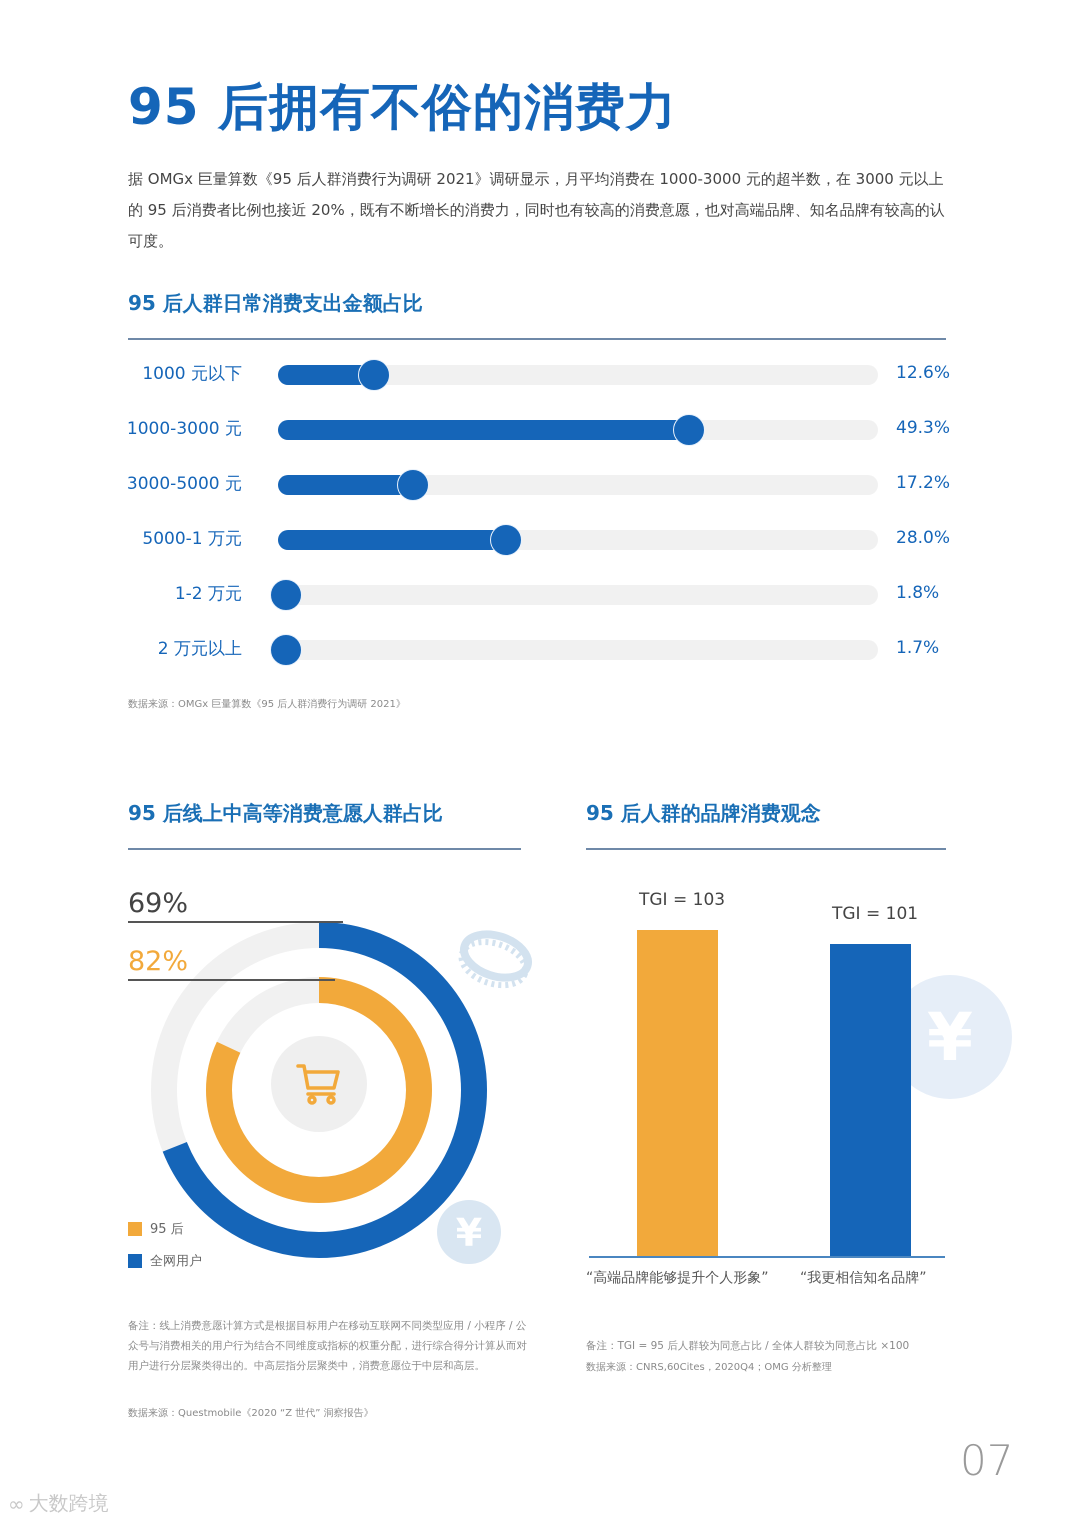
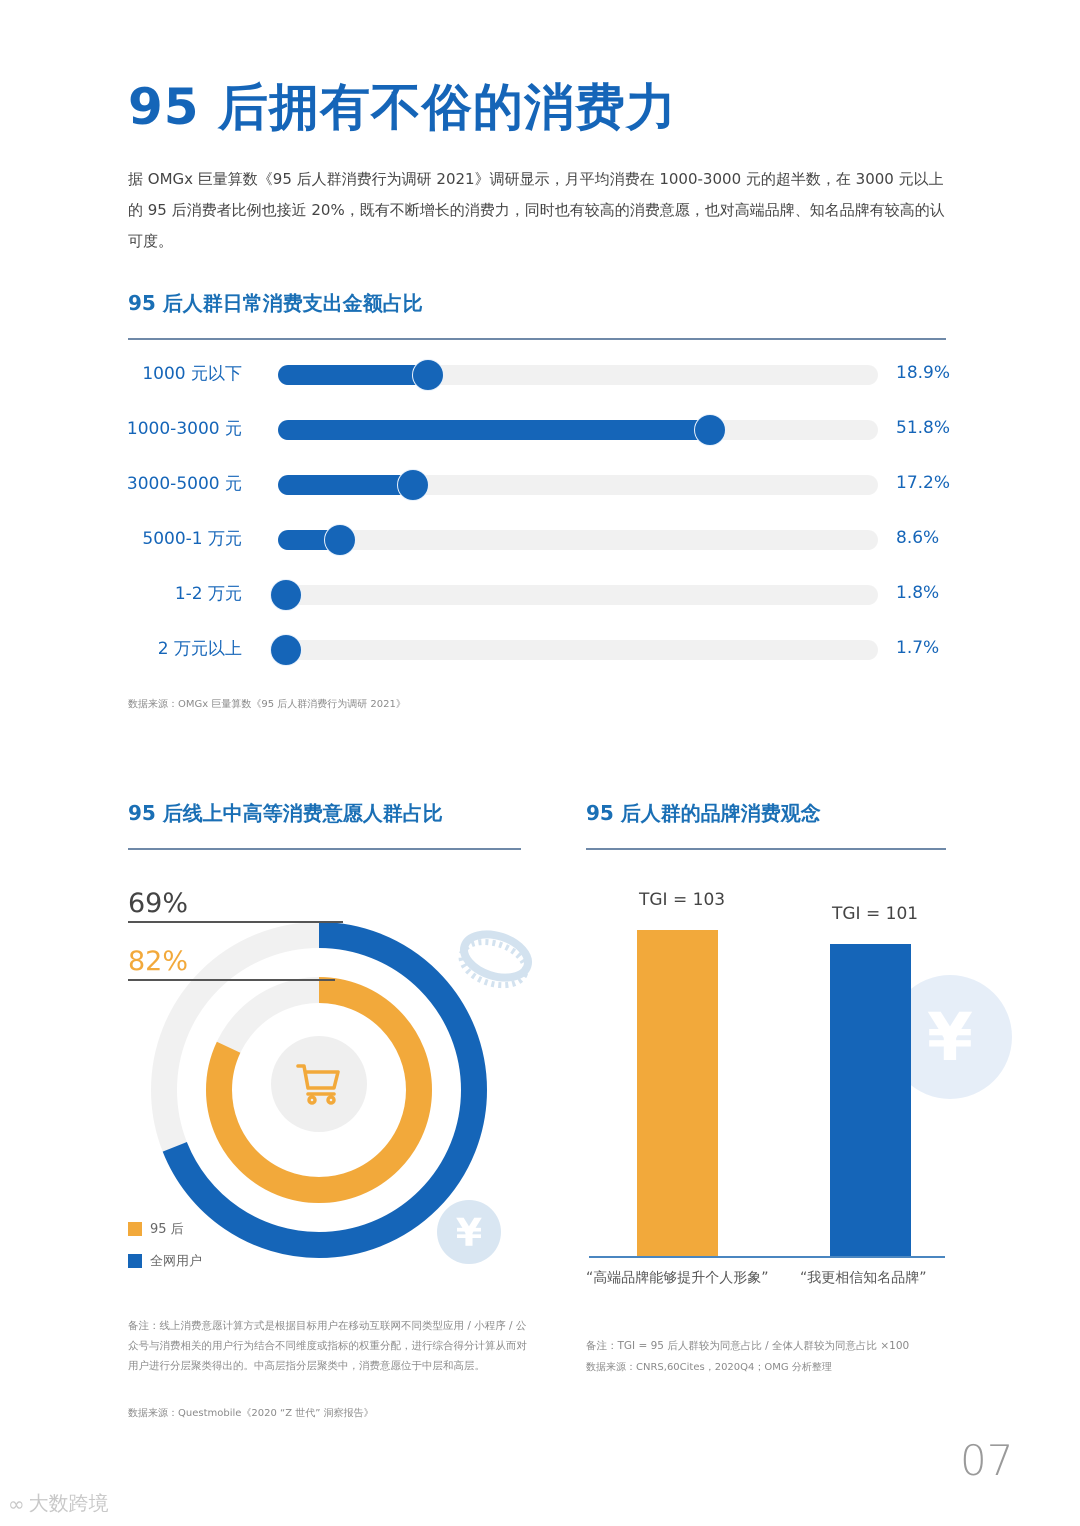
95 后人群日常消费支出金额占比/1000 元以下: 12.6% -> 18.9%
95 后人群日常消费支出金额占比/1000-3000 元: 49.3% -> 51.8%
95 后人群日常消费支出金额占比/5000-1 万元: 28.0% -> 8.6%
